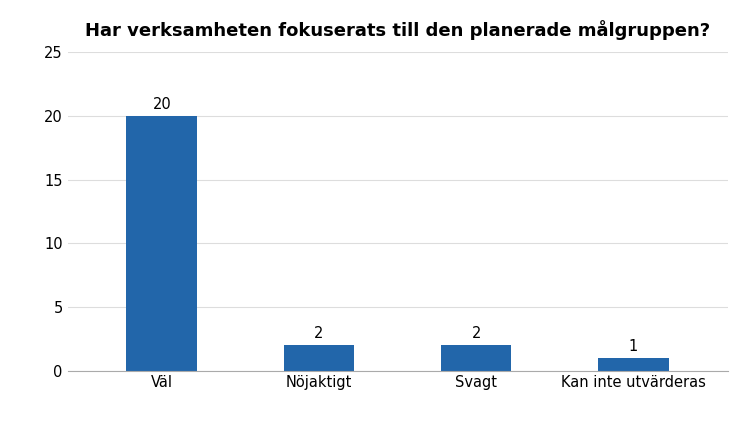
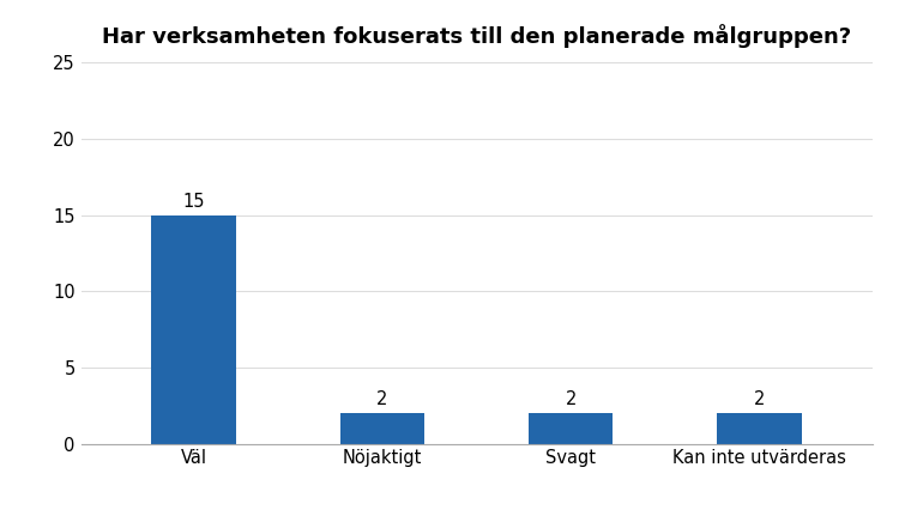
Väl: 20 -> 15
Kan inte utvärderas: 1 -> 2
